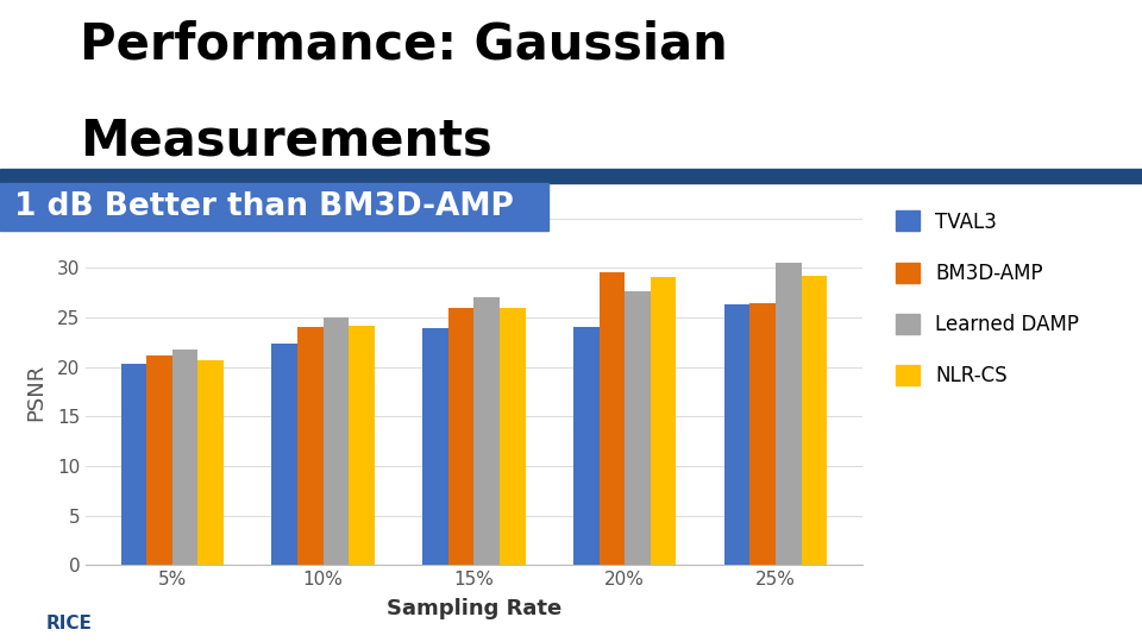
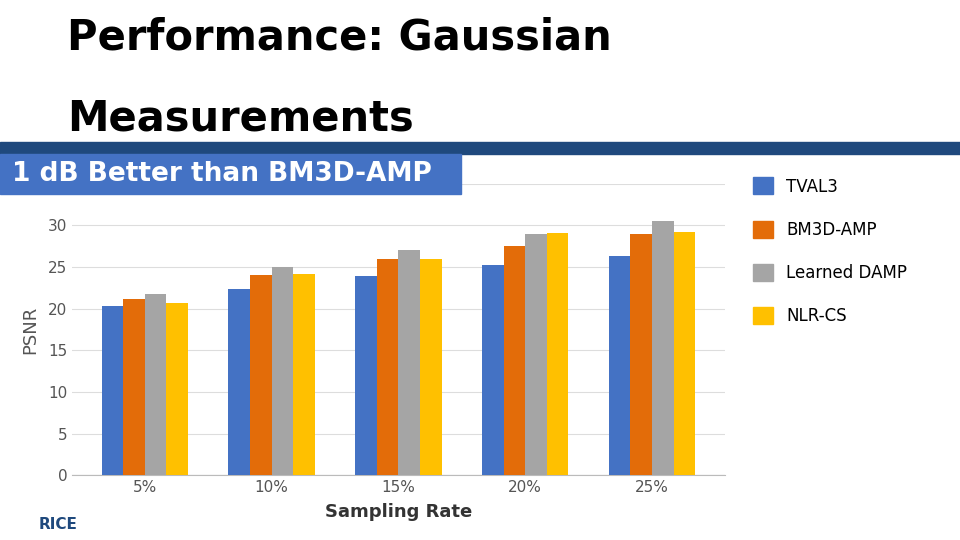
TVAL3/20%: 24.0 -> 25.2
BM3D-AMP/20%: 29.6 -> 27.5
Learned DAMP/20%: 27.6 -> 29.0
BM3D-AMP/25%: 26.4 -> 29.0
